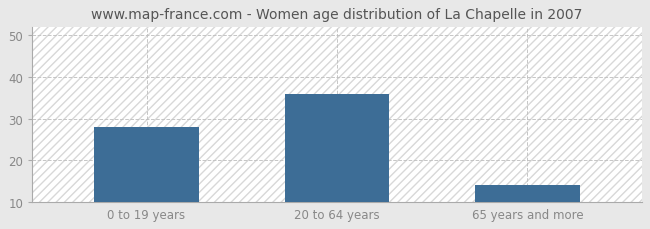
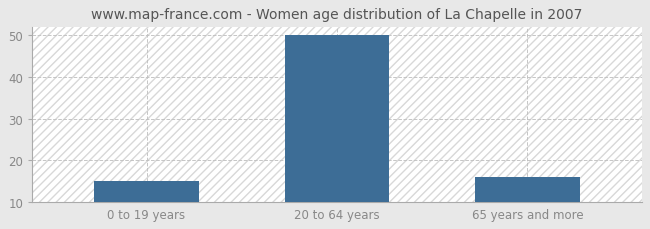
0 to 19 years: 28 -> 15
20 to 64 years: 36 -> 50
65 years and more: 14 -> 16
